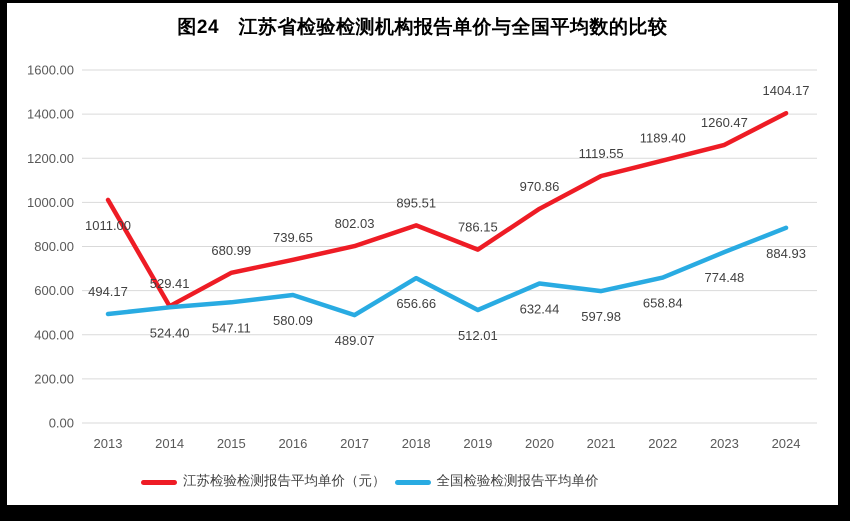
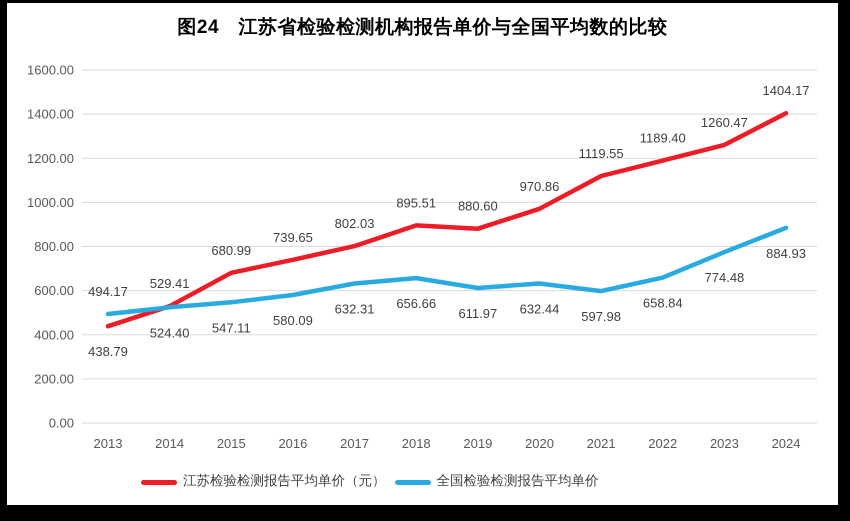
江苏检验检测报告平均单价（元）/2013: 1011.00 -> 438.79
全国检验检测报告平均单价/2017: 489.07 -> 632.31
江苏检验检测报告平均单价（元）/2019: 786.15 -> 880.60
全国检验检测报告平均单价/2019: 512.01 -> 611.97
